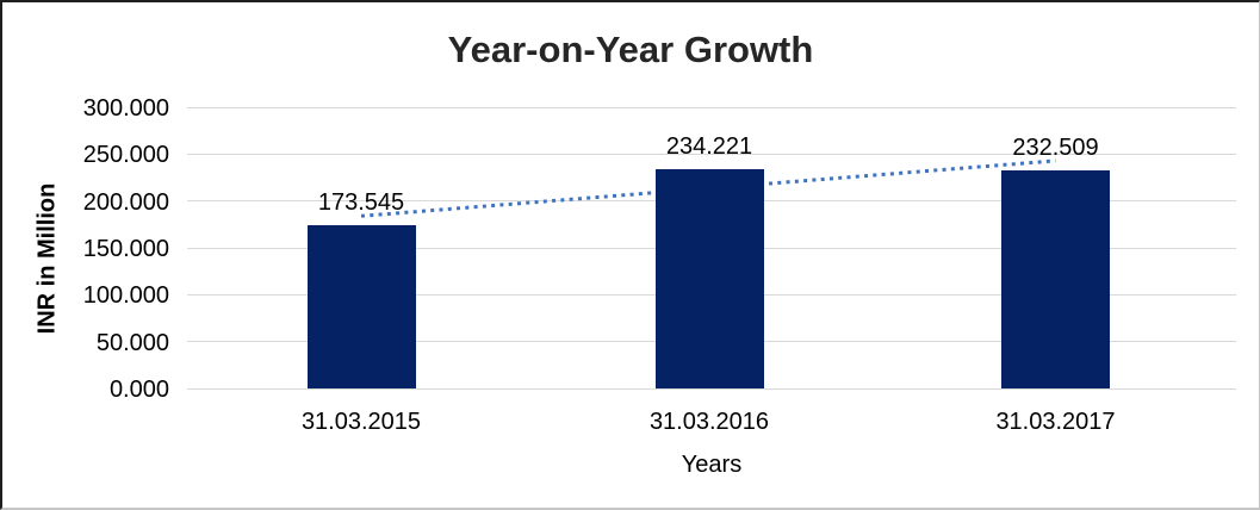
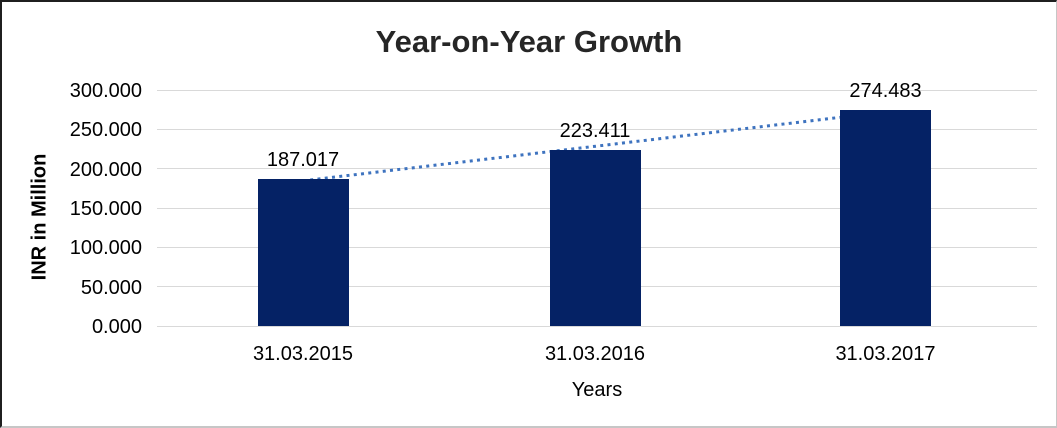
31.03.2015: 173.545 -> 187.017
31.03.2016: 234.221 -> 223.411
31.03.2017: 232.509 -> 274.483
